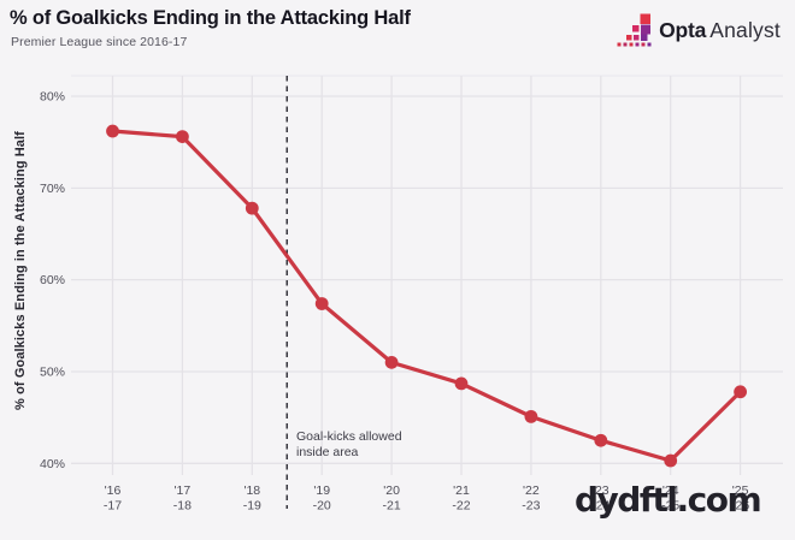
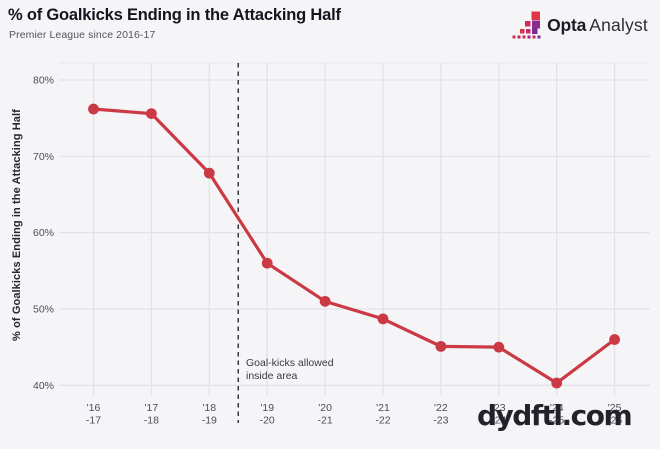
'19-20: 57% -> 56%
'23-24: 42% -> 45%
'25-26: 48% -> 46%
